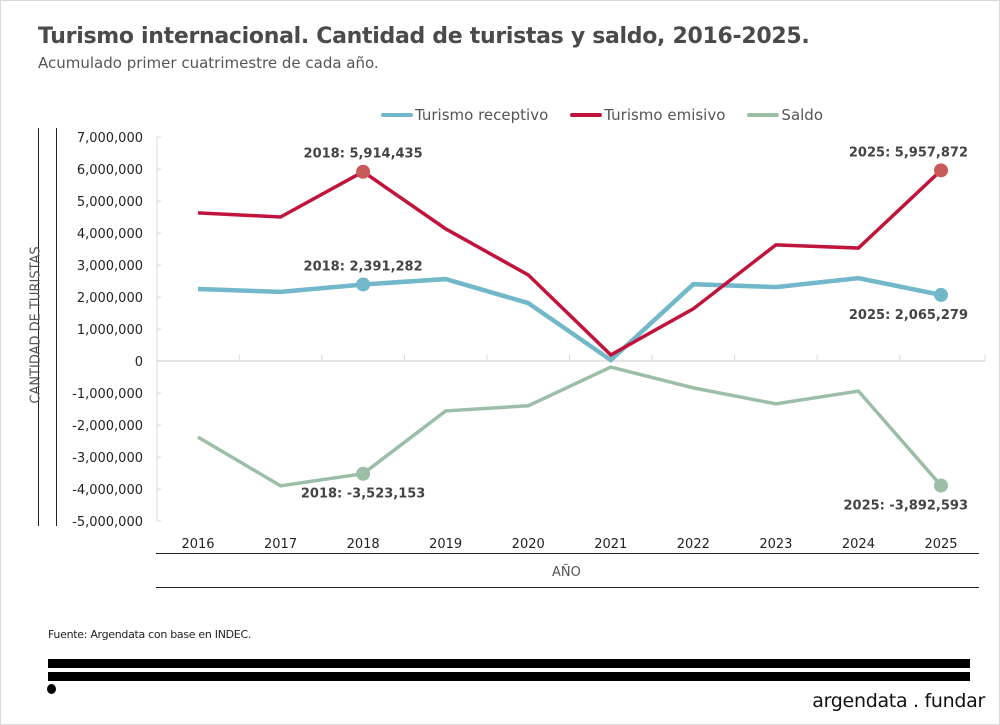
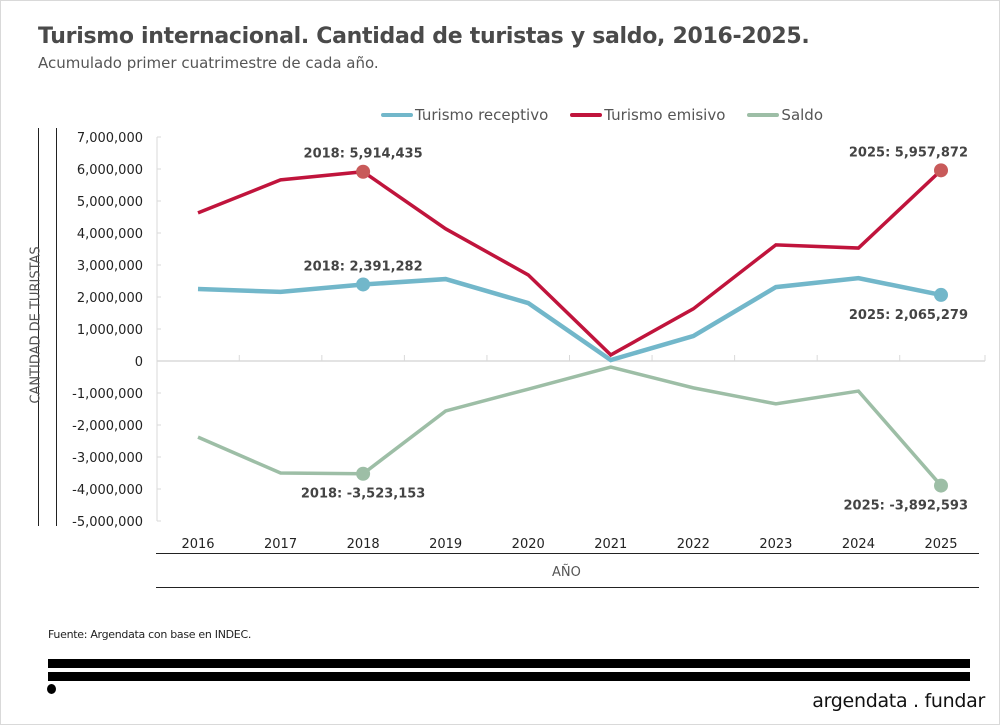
Turismo emisivo/2017: 4500000 -> 5700000
Saldo/2017: -3900000 -> -3500000
Saldo/2020: -1400000 -> -900000
Turismo receptivo/2022: 2400000 -> 800000
